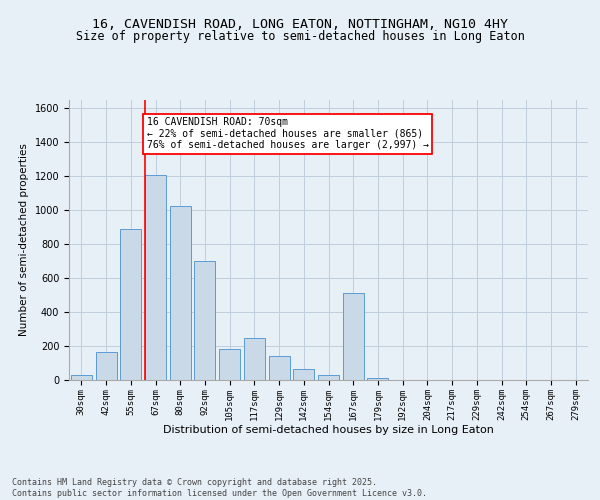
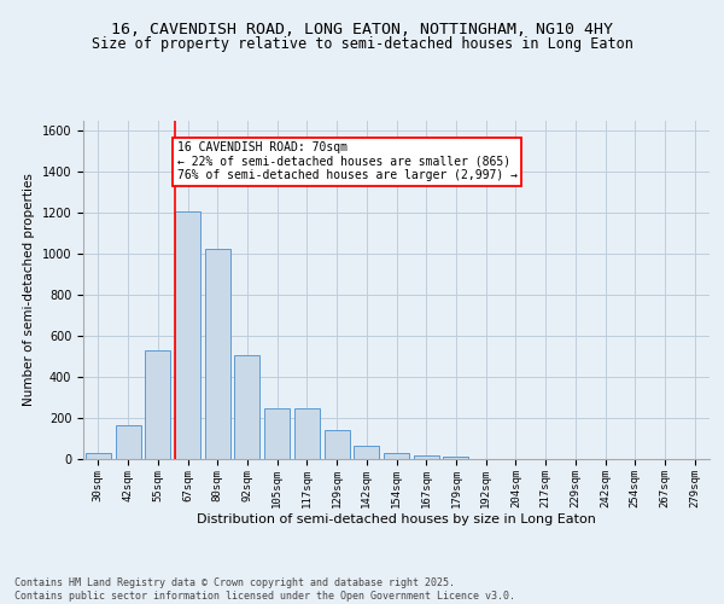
55sqm: 890 -> 530
92sqm: 700 -> 500
105sqm: 180 -> 240
167sqm: 510 -> 20
